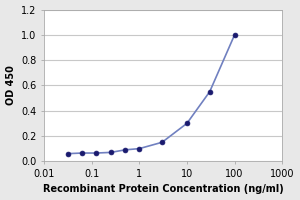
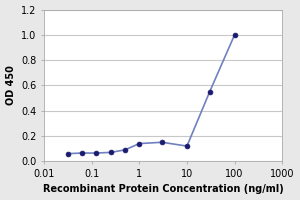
1: 0.10 -> 0.14
10: 0.30 -> 0.12
